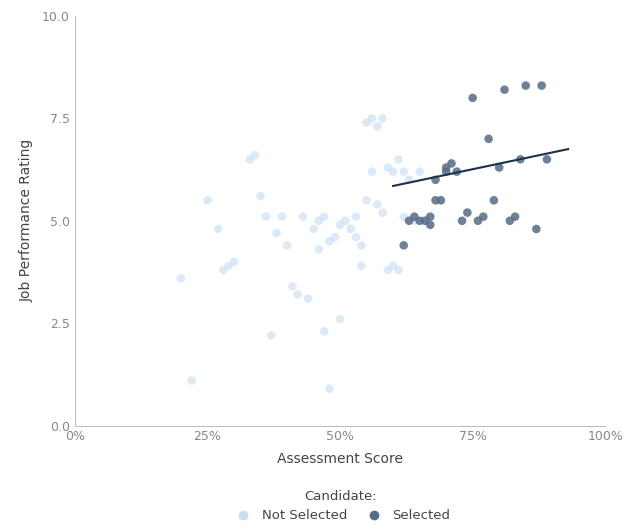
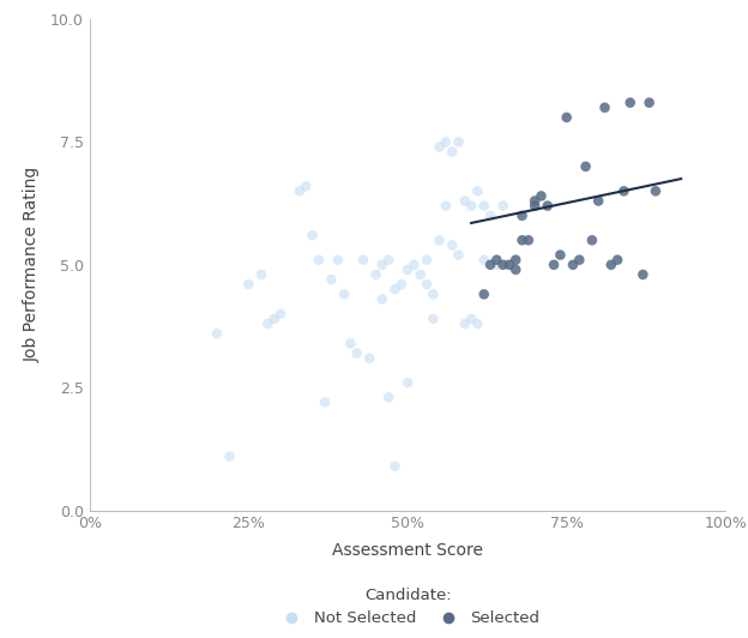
Not Selected/25%: 5.5 -> 4.6
